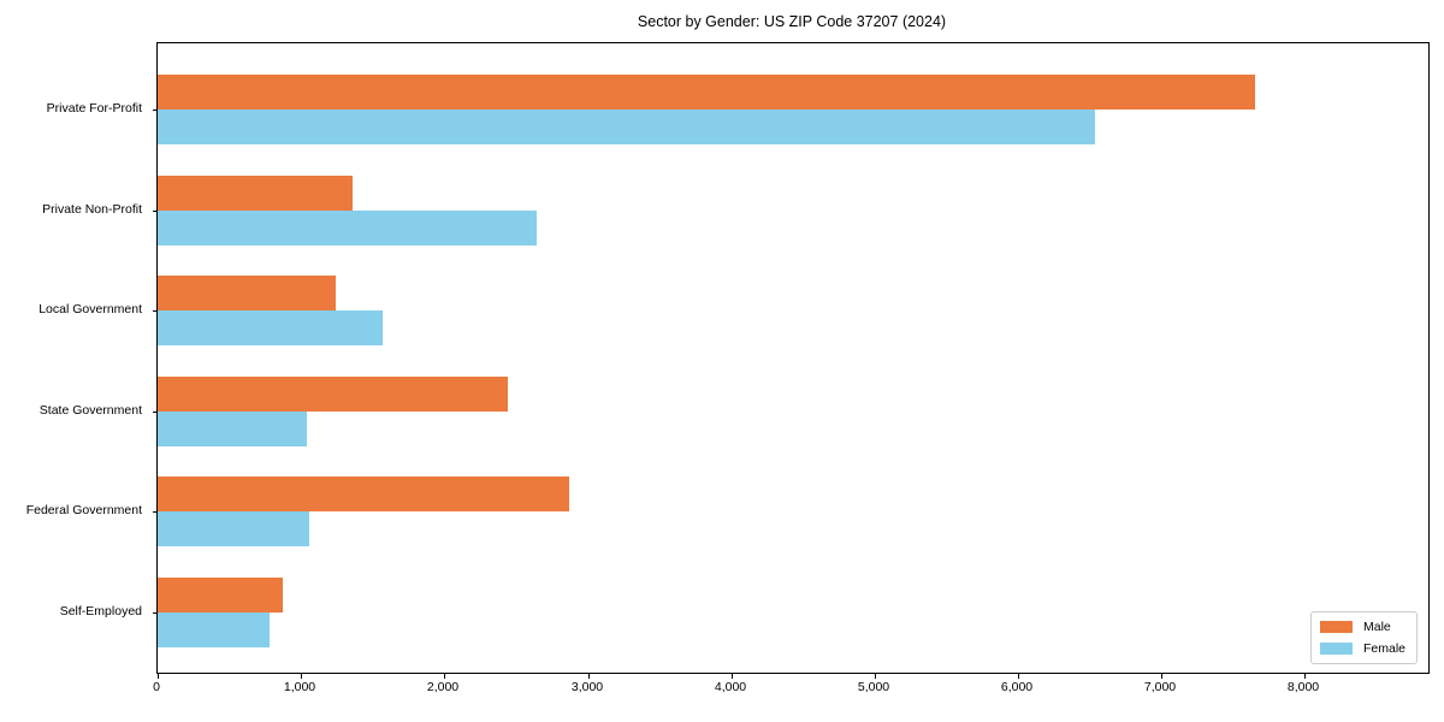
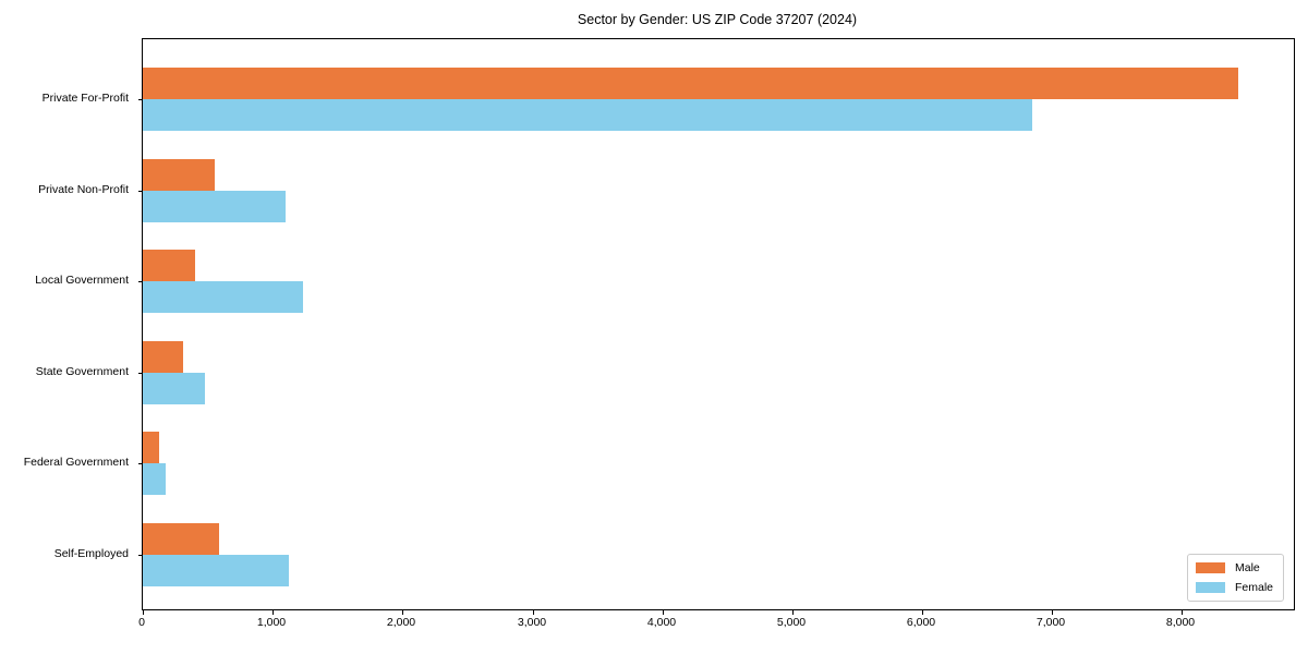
Male/Private For-Profit: 7650 -> 8430
Female/Private For-Profit: 6540 -> 6840
Male/Private Non-Profit: 1360 -> 550
Female/Private Non-Profit: 2640 -> 1100
Male/Local Government: 1240 -> 400
Female/Local Government: 1570 -> 1230
Male/State Government: 2440 -> 310
Female/State Government: 1040 -> 480
Male/Federal Government: 2870 -> 130
Female/Federal Government: 1060 -> 180
Male/Self-Employed: 870 -> 590
Female/Self-Employed: 780 -> 1120
